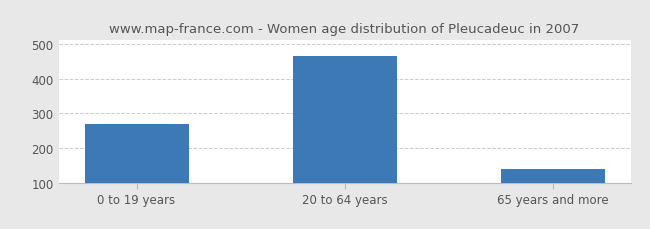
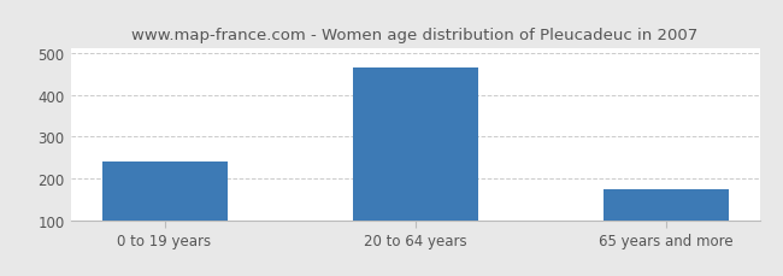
0 to 19 years: 270 -> 240
65 years and more: 140 -> 175
